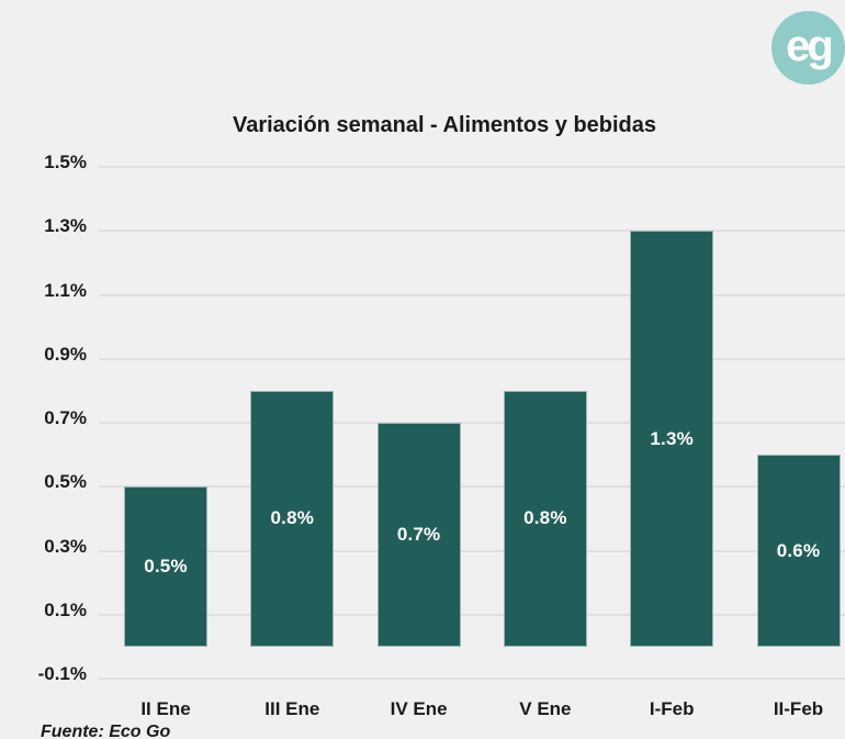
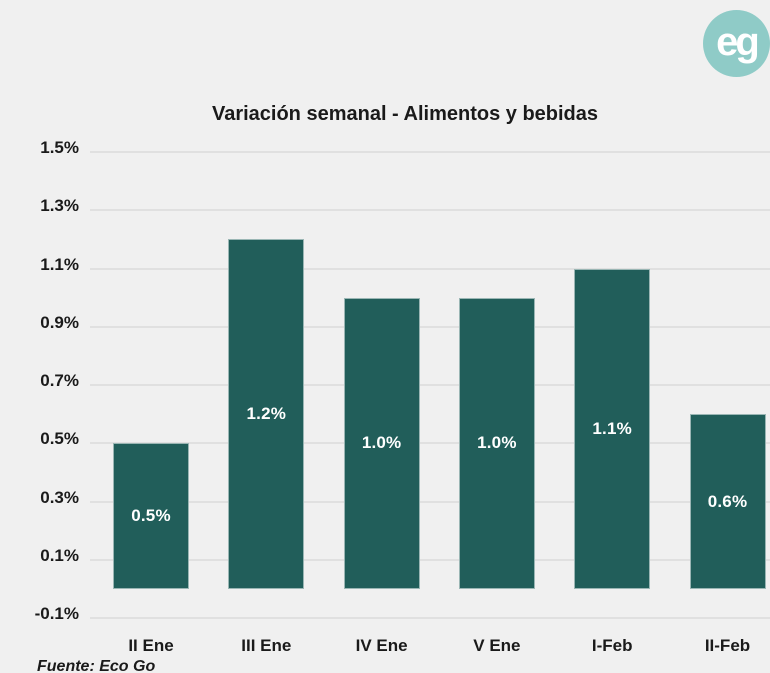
III Ene: 0.8% -> 1.2%
IV Ene: 0.7% -> 1.0%
V Ene: 0.8% -> 1.0%
I-Feb: 1.3% -> 1.1%
